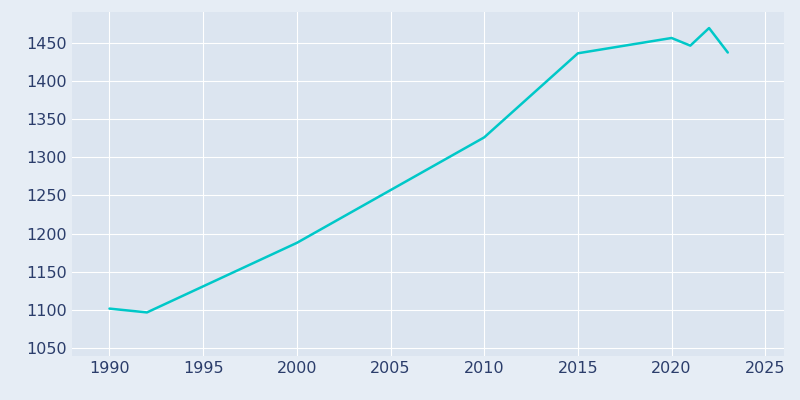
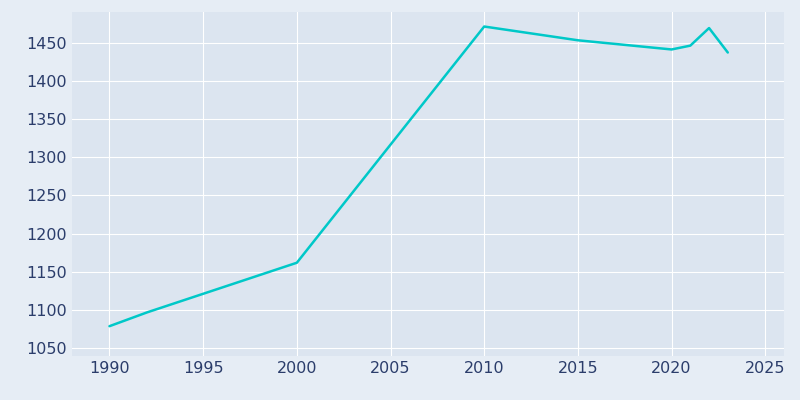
1990: 1102 -> 1079
2000: 1188 -> 1162
2010: 1326 -> 1471
2015: 1436 -> 1453
2020: 1456 -> 1441
